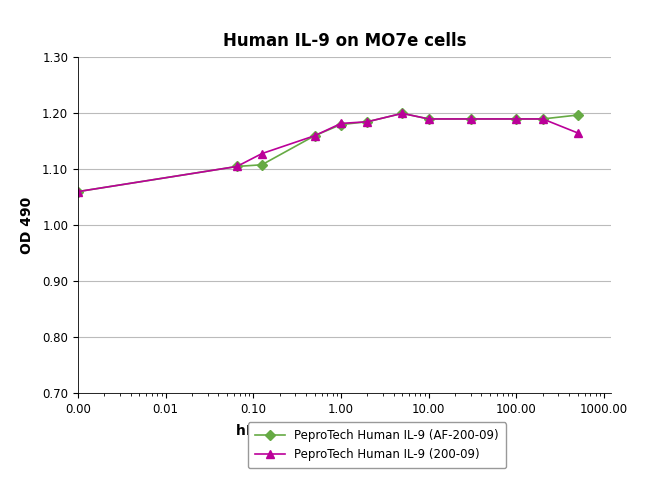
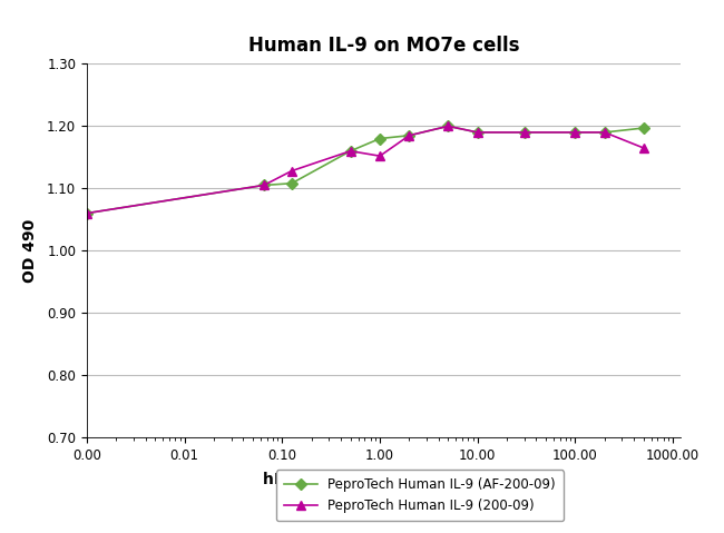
PeproTech Human IL-9 (200-09)/1.00: 1.182 -> 1.152
